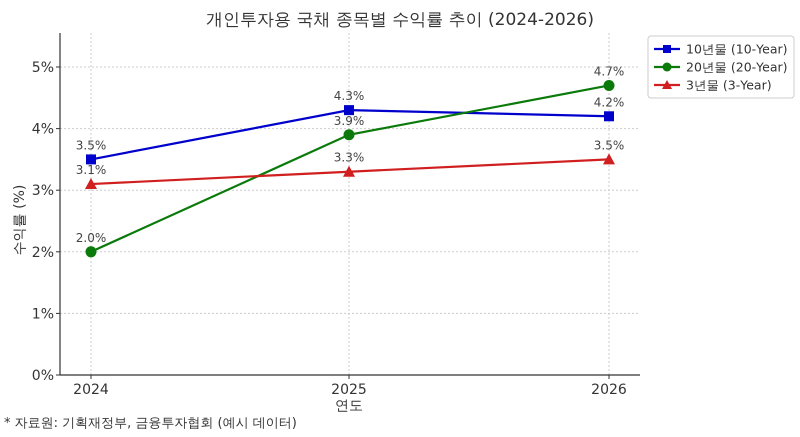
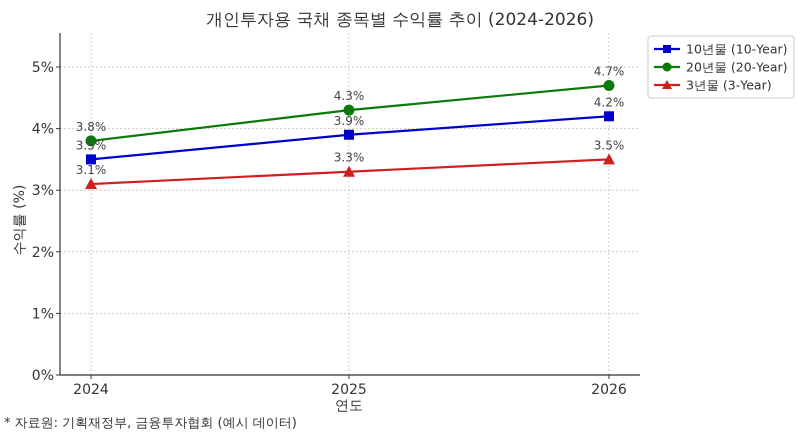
20년물 (20-Year)/2024: 2.0% -> 3.8%
10년물 (10-Year)/2025: 4.3% -> 3.9%
20년물 (20-Year)/2025: 3.9% -> 4.3%
